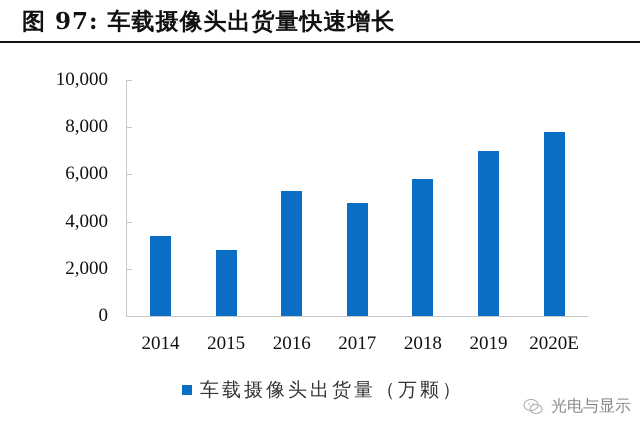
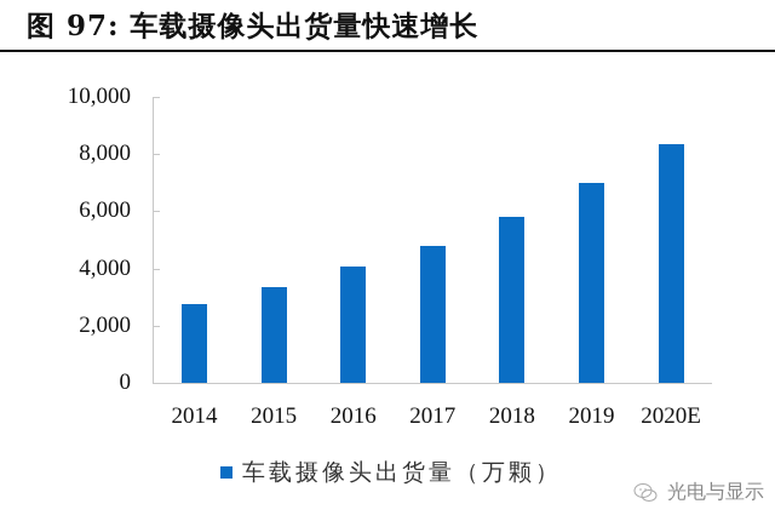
2014: 3400 -> 2800
2015: 2800 -> 3400
2016: 5300 -> 4100
2020E: 7800 -> 8300
